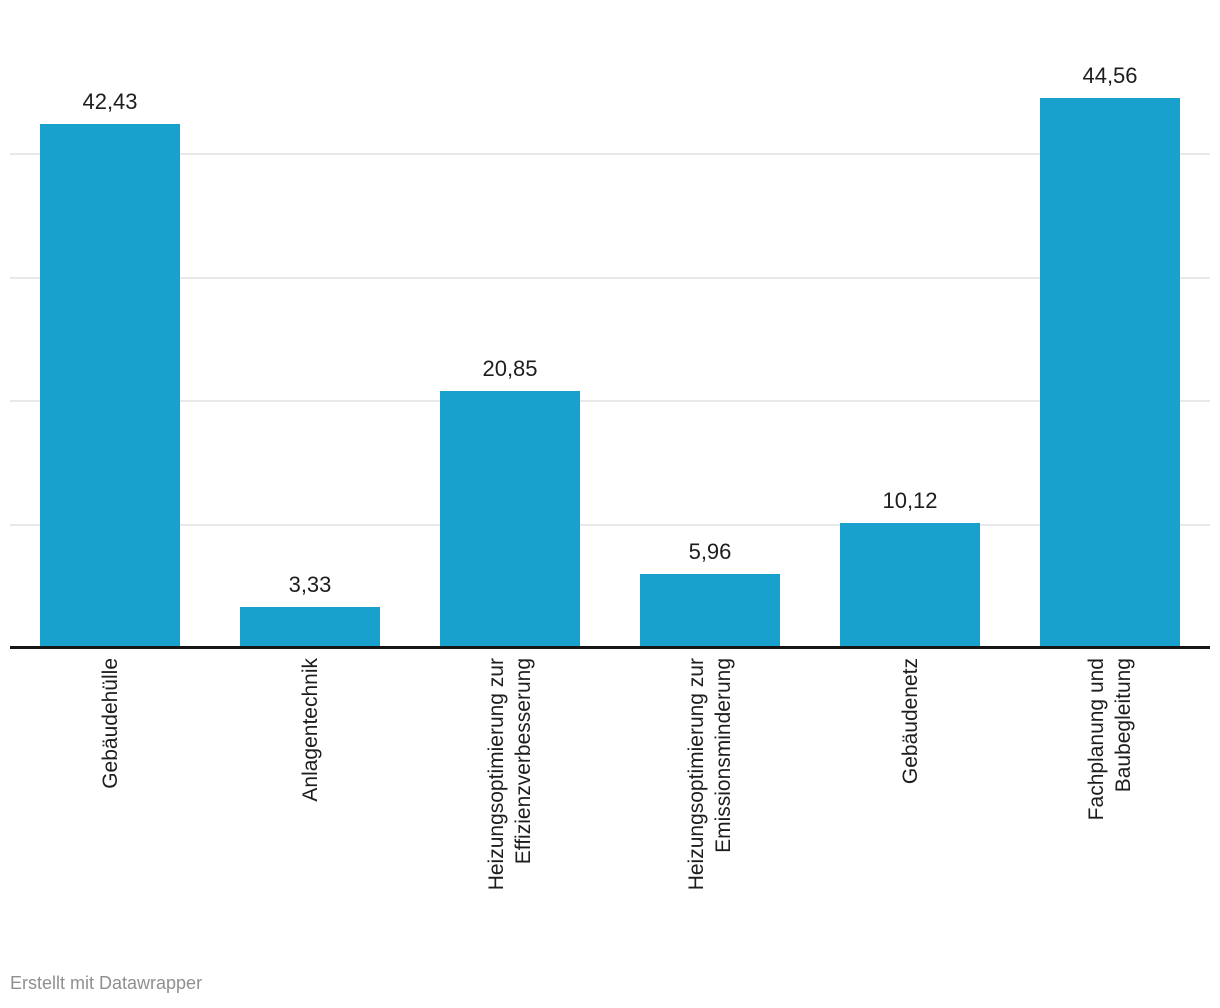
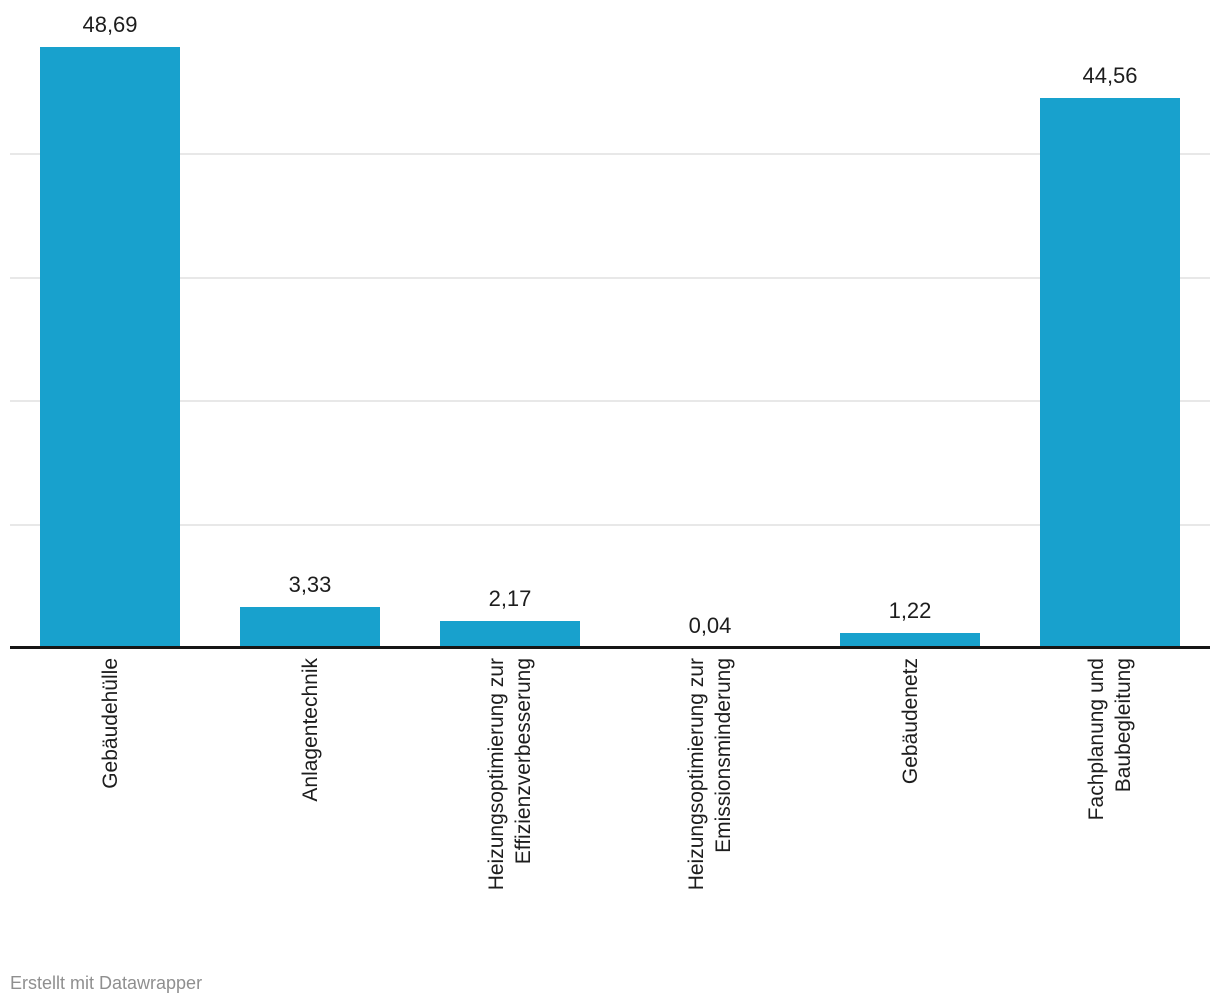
Gebäudehülle: 42,43 -> 48,69
Heizungsoptimierung zur Effizienzverbesserung: 20,85 -> 2,17
Heizungsoptimierung zur Emissionsminderung: 5,96 -> 0,04
Gebäudenetz: 10,12 -> 1,22
